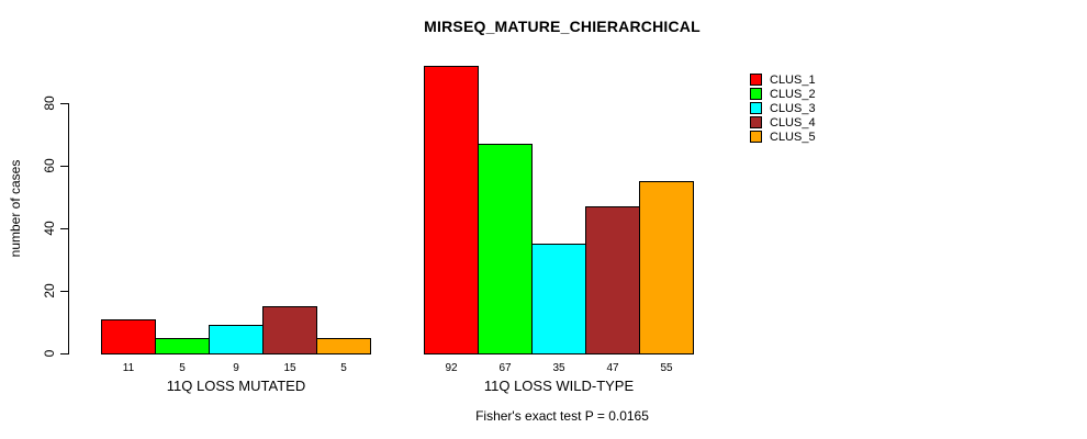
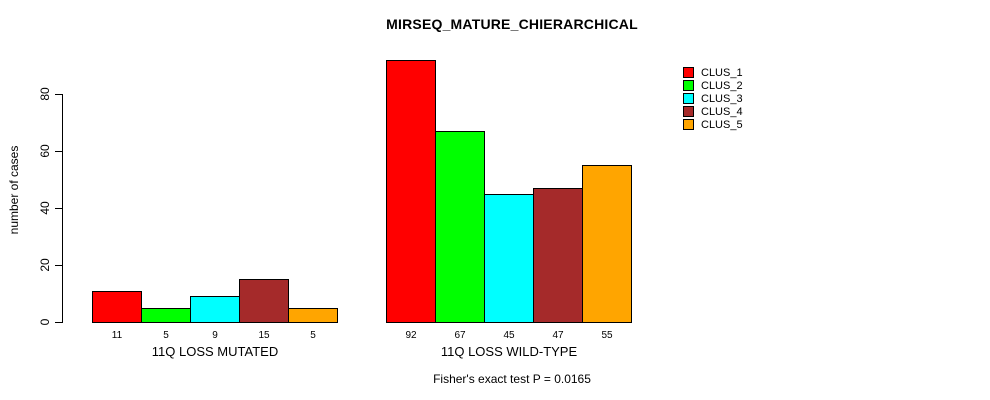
CLUS_3/11Q LOSS WILD-TYPE: 35 -> 45
